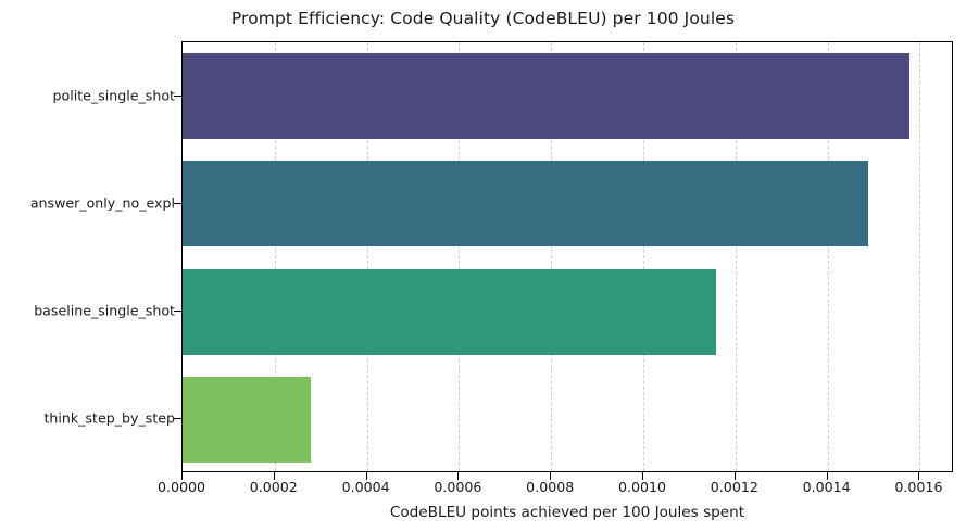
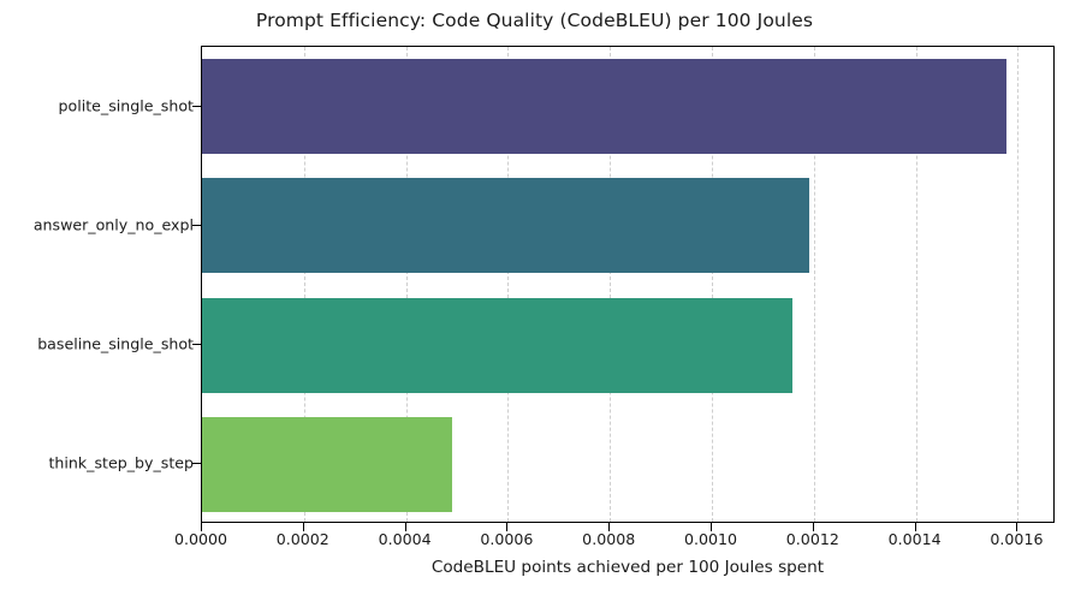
answer_only_no_expl: 0.00149 -> 0.00119
think_step_by_step: 0.00028 -> 0.00049
